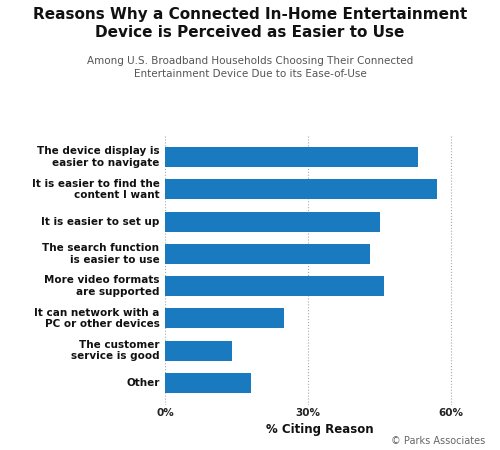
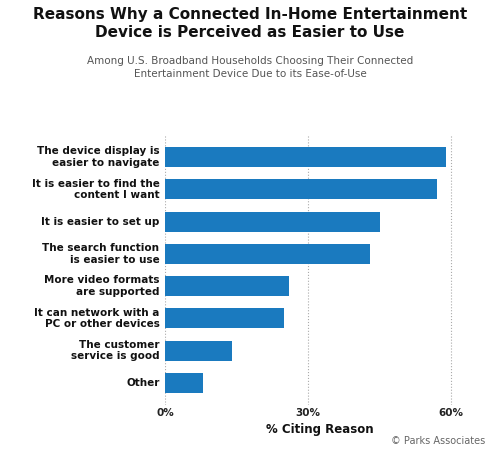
The device display is easier to navigate: 53% -> 59%
More video formats are supported: 46% -> 26%
Other: 18% -> 8%
